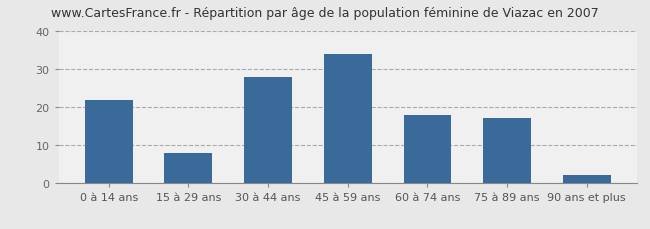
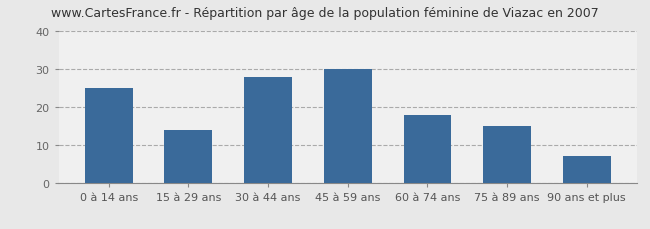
0 à 14 ans: 22 -> 25
15 à 29 ans: 8 -> 14
45 à 59 ans: 34 -> 30
75 à 89 ans: 17 -> 15
90 ans et plus: 2 -> 7
